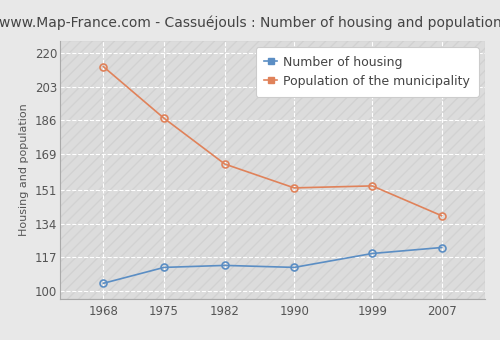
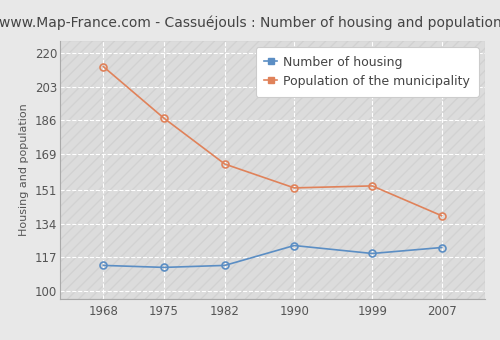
Number of housing/1968: 104 -> 113
Number of housing/1990: 112 -> 123
